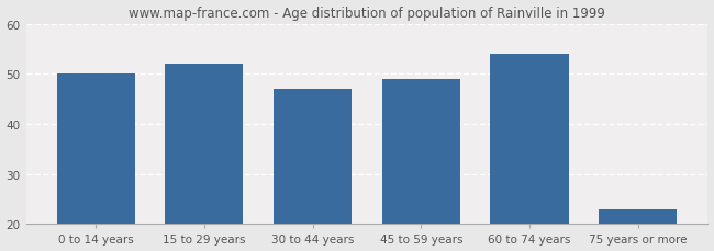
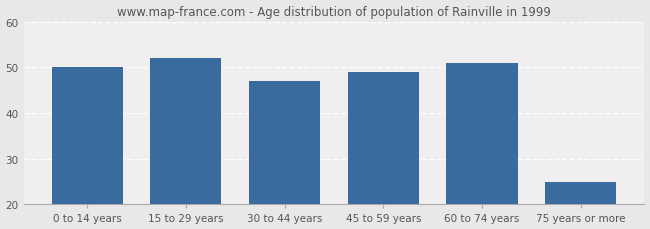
60 to 74 years: 54 -> 51
75 years or more: 23 -> 25
